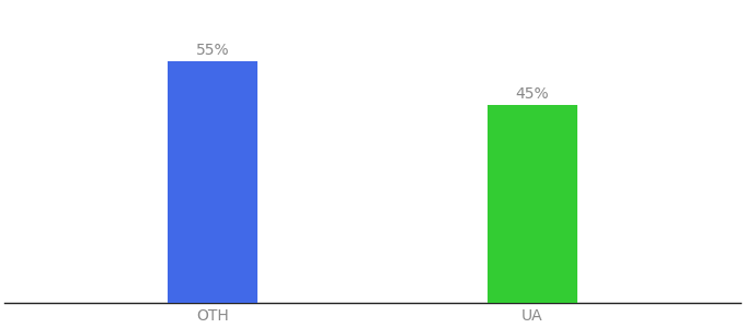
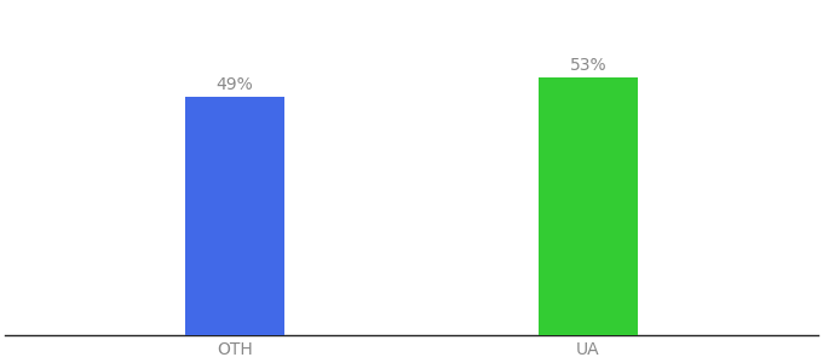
OTH: 55% -> 49%
UA: 45% -> 53%
